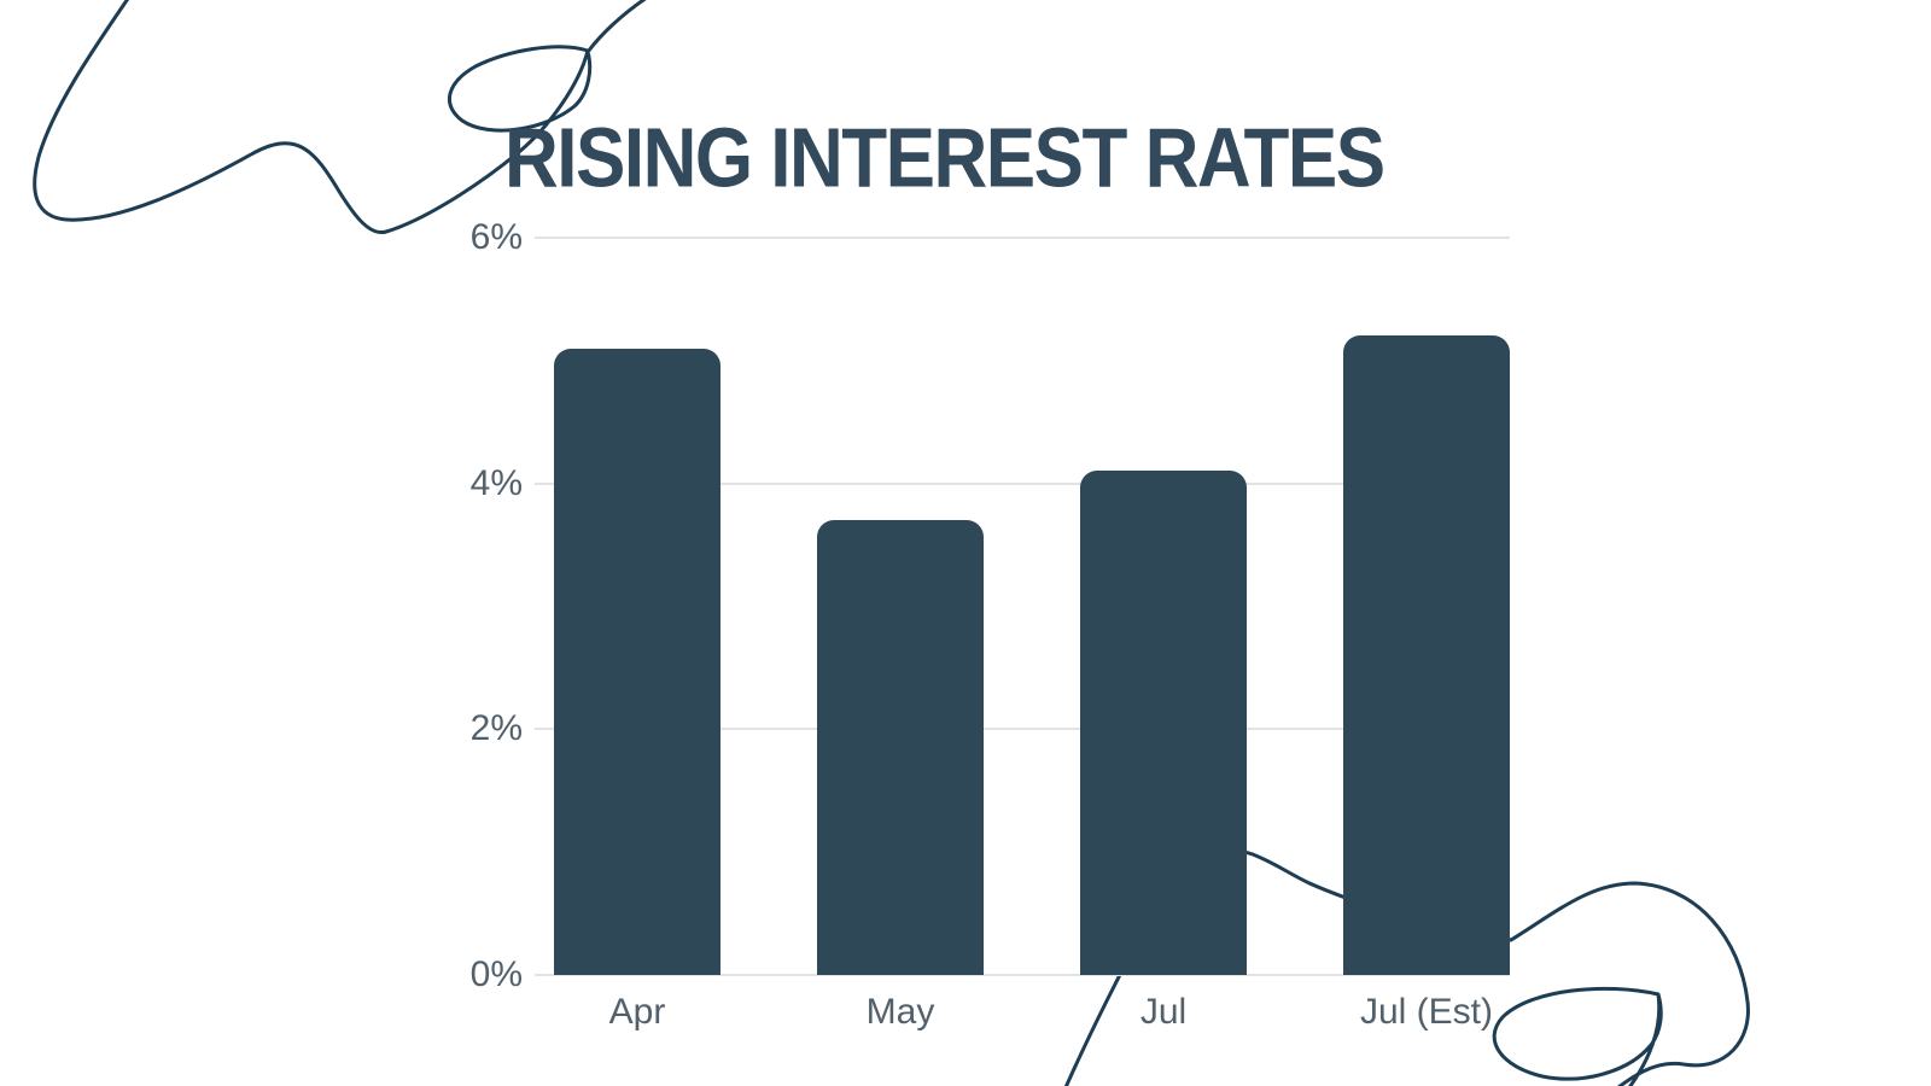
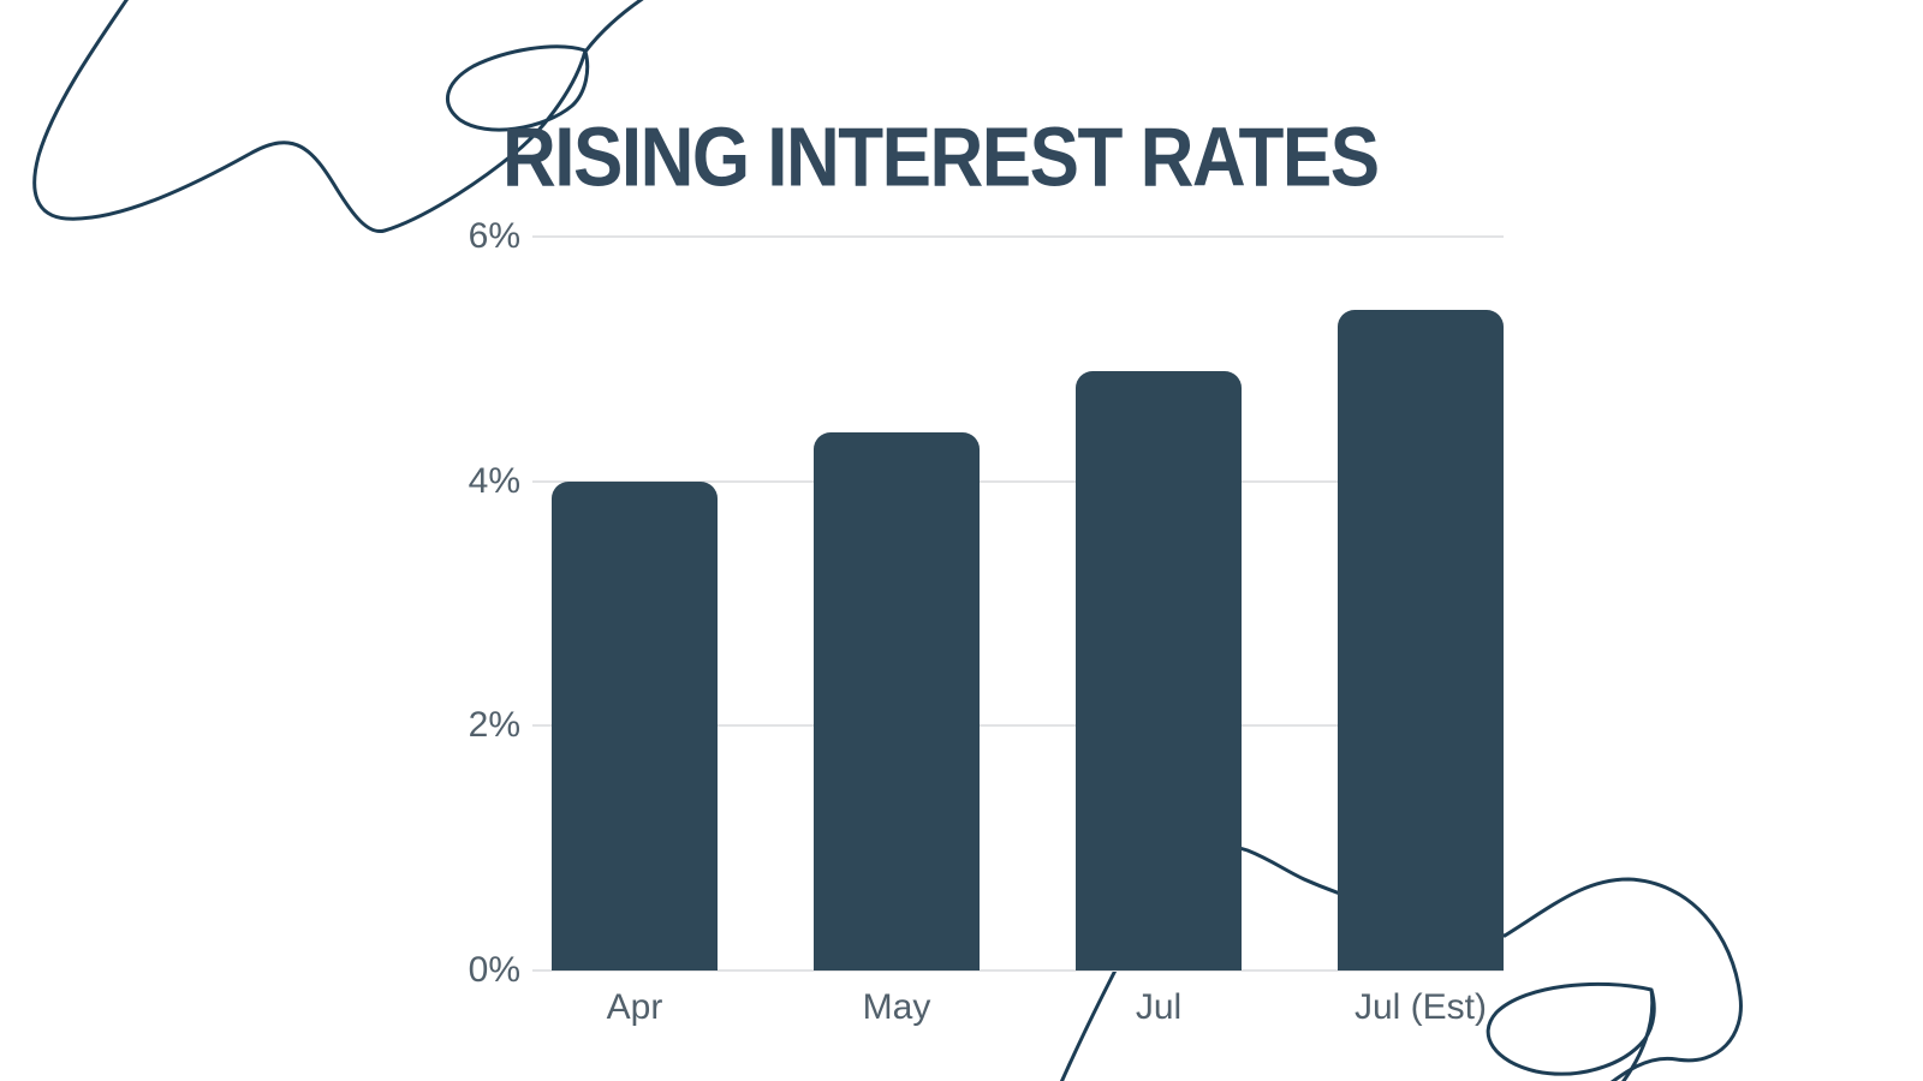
Apr: 5.1% -> 4.0%
May: 3.7% -> 4.4%
Jul: 4.1% -> 4.9%
Jul (Est): 5.2% -> 5.4%
